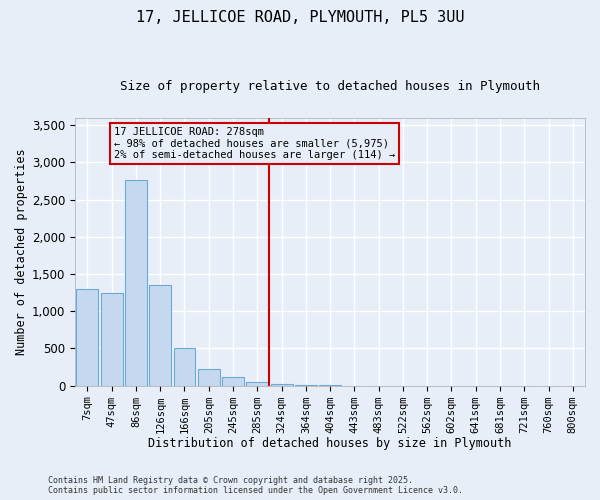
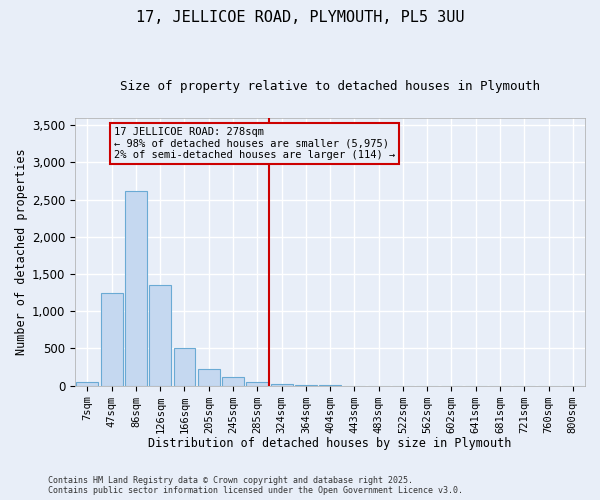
7sqm: 1,300 -> 50
86sqm: 2,760 -> 2,610
